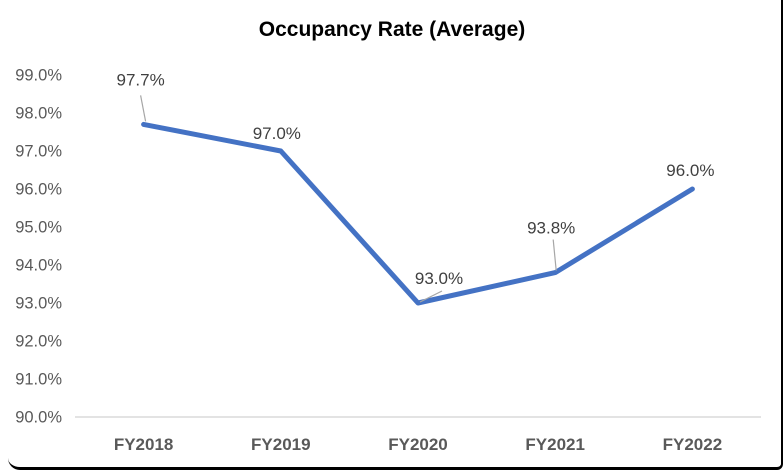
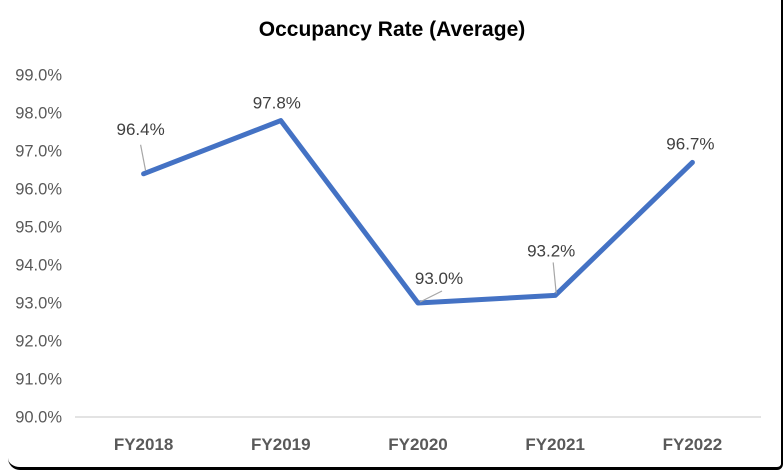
FY2018: 97.7% -> 96.4%
FY2019: 97.0% -> 97.8%
FY2021: 93.8% -> 93.2%
FY2022: 96.0% -> 96.7%
